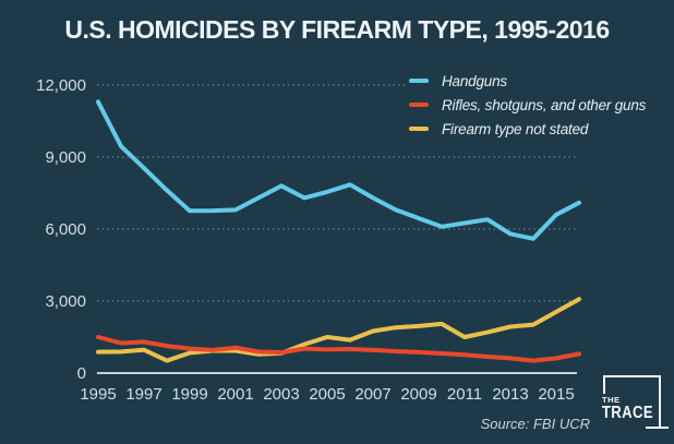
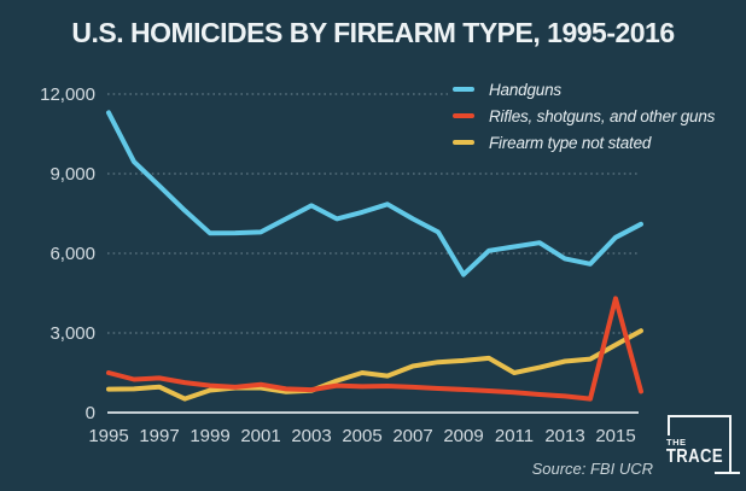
Handguns/2009: 6400 -> 5200
Rifles, shotguns, and other guns/2015: 600 -> 4300
